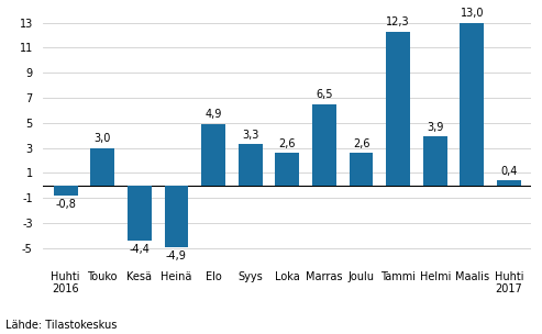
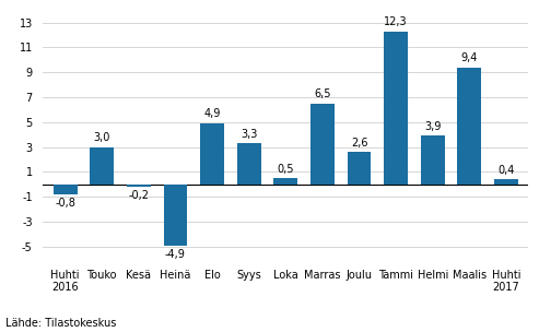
Kesä: -4,4 -> -0,2
Loka: 2,6 -> 0,5
Maalis: 13,0 -> 9,4
